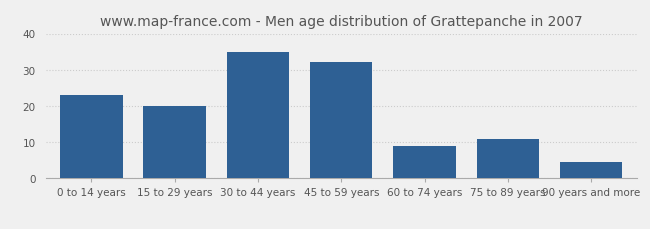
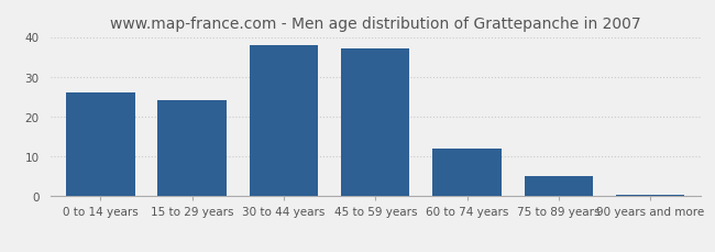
0 to 14 years: 23.0 -> 26.0
15 to 29 years: 20.0 -> 24.0
30 to 44 years: 35.0 -> 38.0
45 to 59 years: 32.0 -> 37.0
60 to 74 years: 9.0 -> 12.0
75 to 89 years: 11.0 -> 5.0
90 years and more: 4.5 -> 0.5
